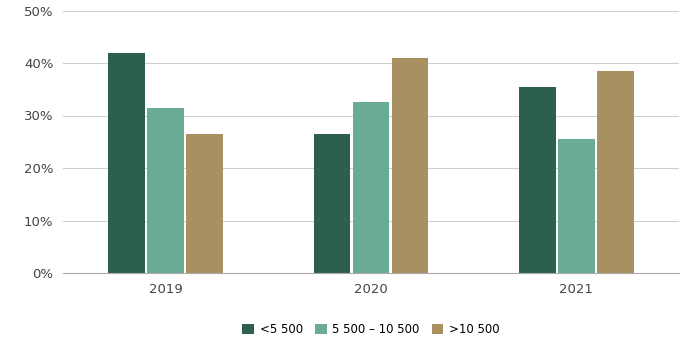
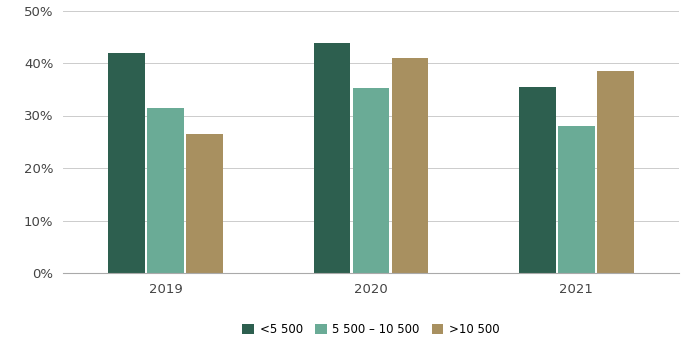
<5 500/2020: 26.5% -> 43.8%
5 500 – 10 500/2020: 32.5% -> 35.2%
5 500 – 10 500/2021: 25.5% -> 28.0%
